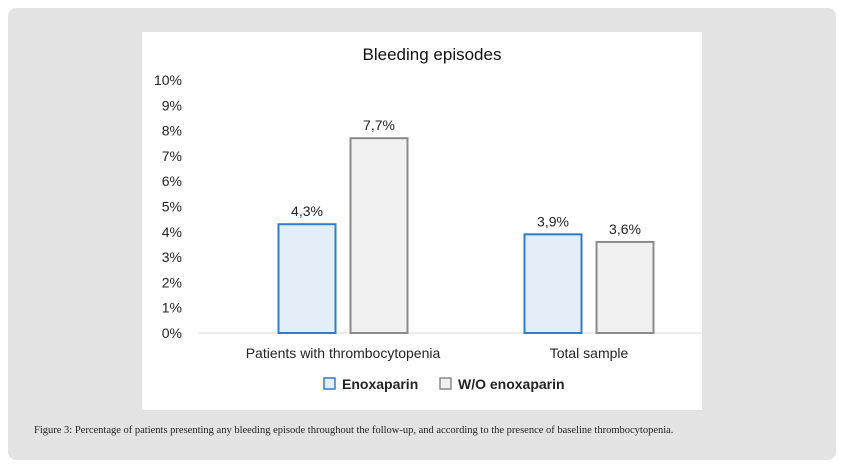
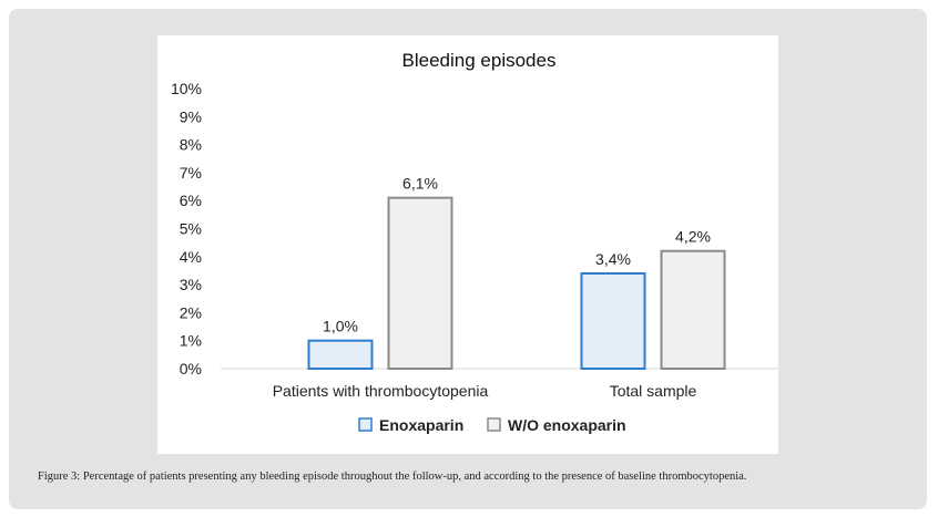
Enoxaparin/Patients with thrombocytopenia: 4,3% -> 1,0%
W/O enoxaparin/Patients with thrombocytopenia: 7,7% -> 6,1%
Enoxaparin/Total sample: 3,9% -> 3,4%
W/O enoxaparin/Total sample: 3,6% -> 4,2%
